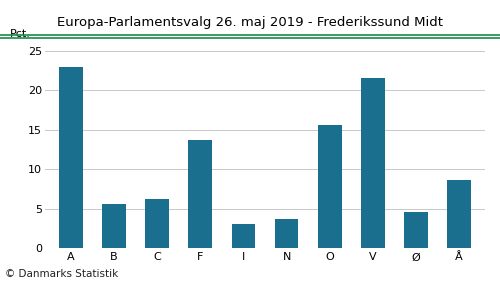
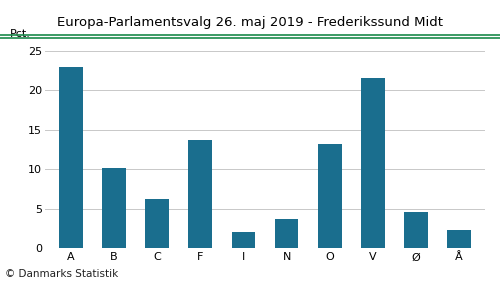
B: 5.6 -> 10.2
I: 3.0 -> 2.1
O: 15.6 -> 13.2
Å: 8.6 -> 2.3
